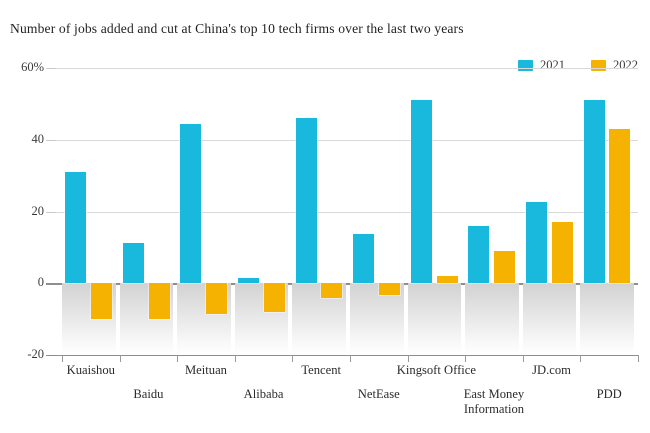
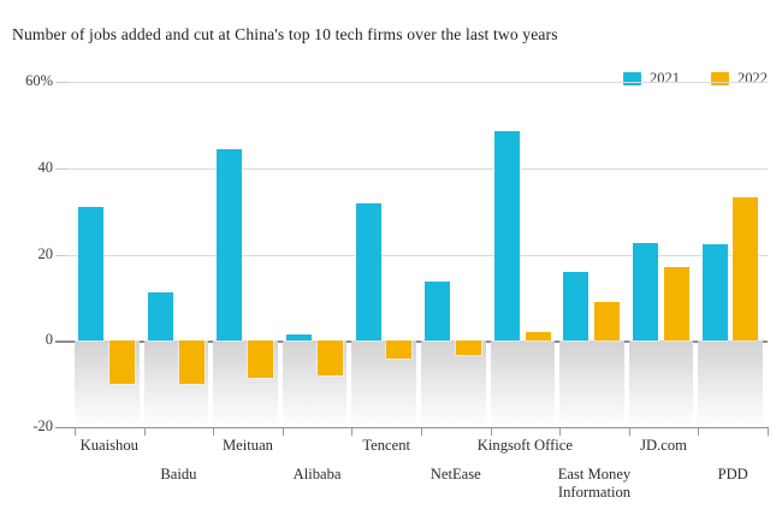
2021/Tencent: 46% -> 32%
2021/Kingsoft Office: 51% -> 49%
2021/PDD: 51% -> 22%
2022/PDD: 43% -> 33%
